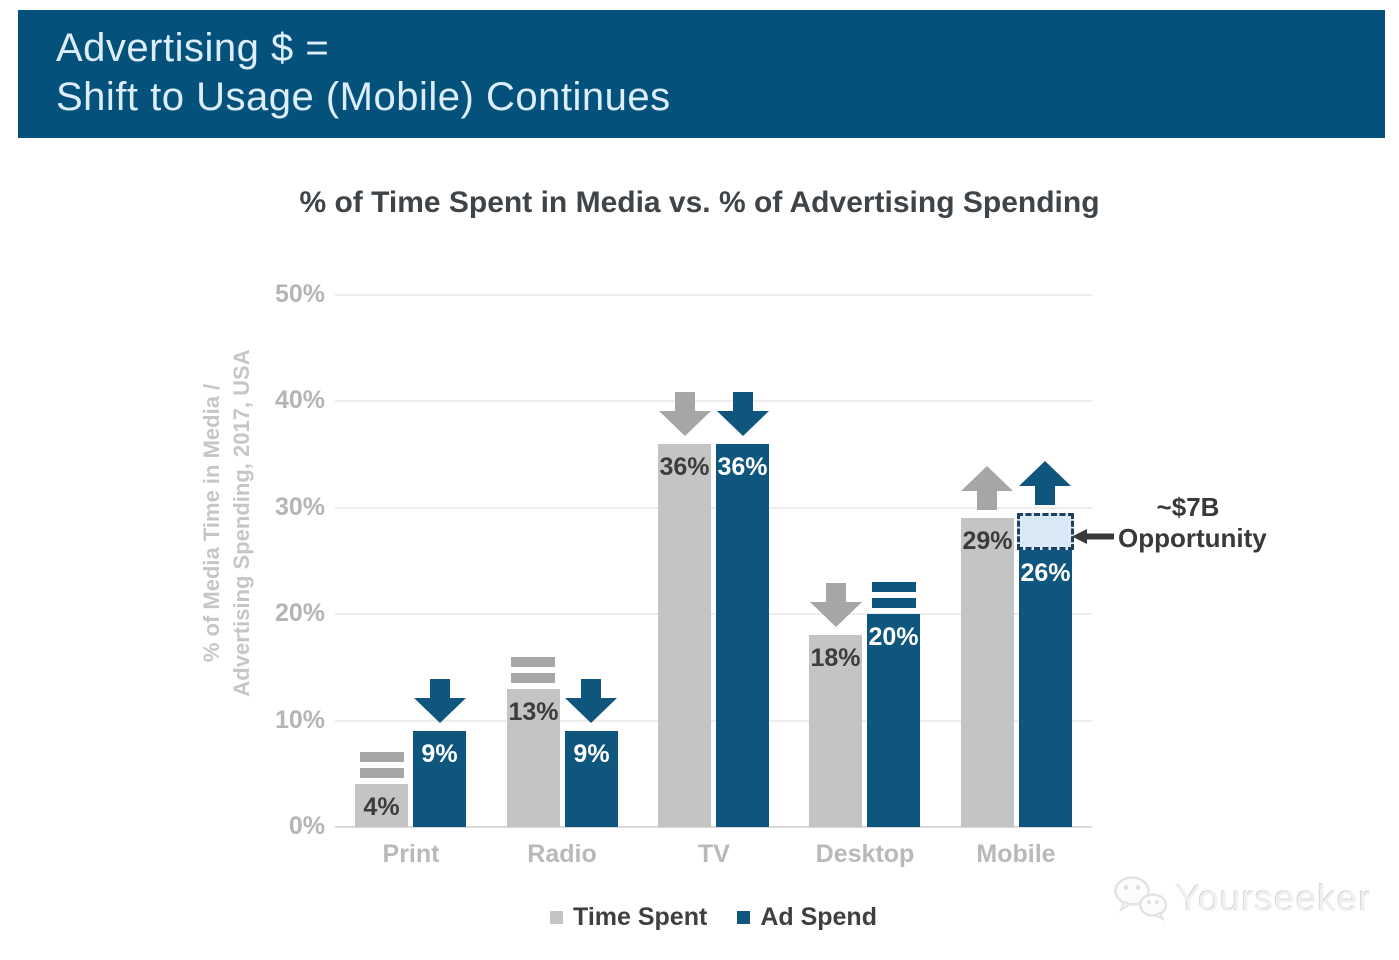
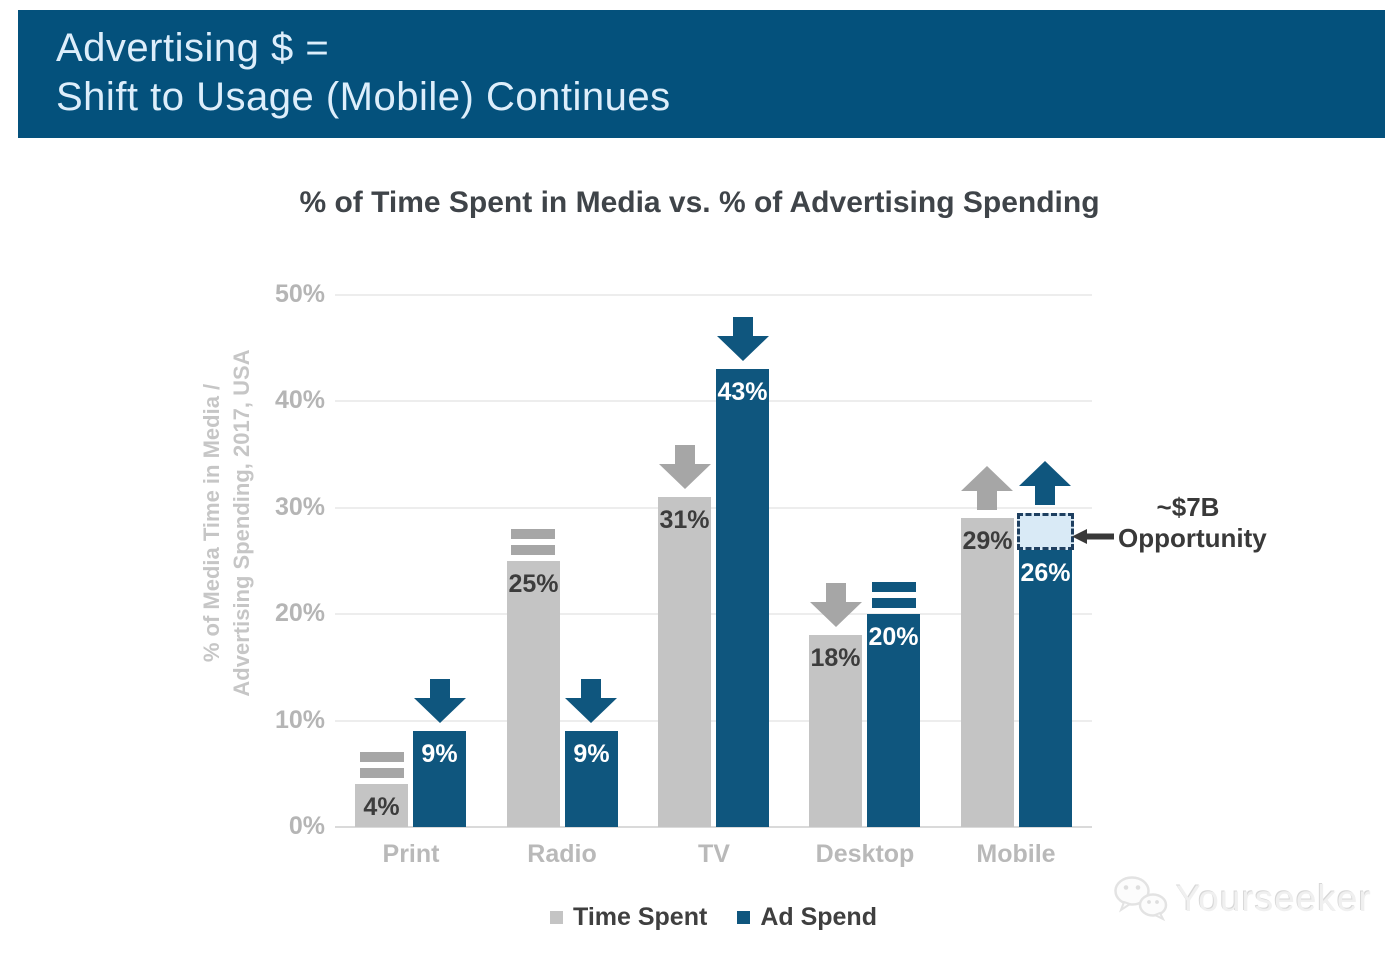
Time Spent/Radio: 13% -> 25%
Time Spent/TV: 36% -> 31%
Ad Spend/TV: 36% -> 43%
